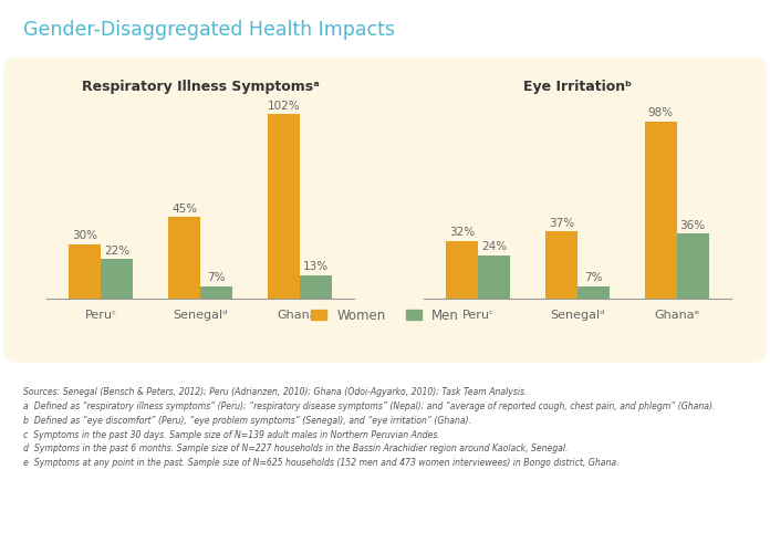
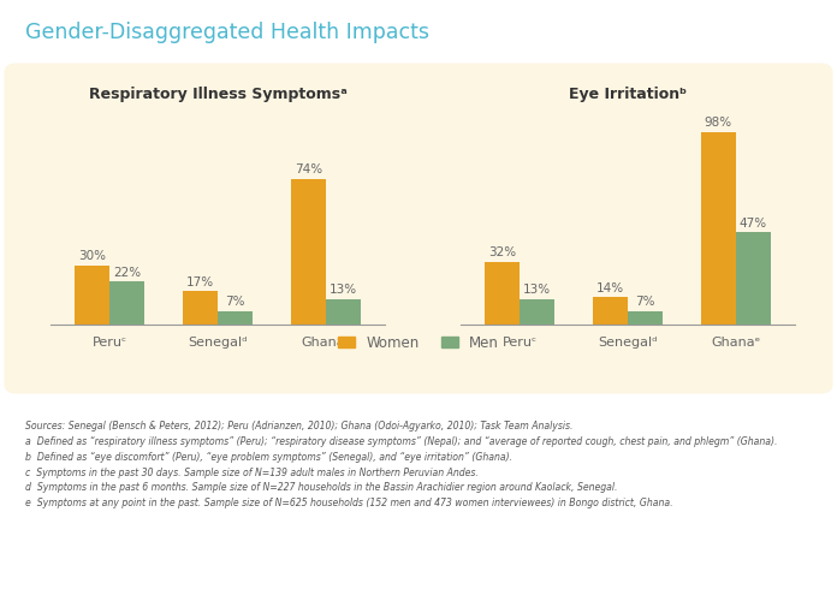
Respiratory Illness Symptomsᵃ/Women/Senegalᵈ: 45% -> 17%
Respiratory Illness Symptomsᵃ/Women/Ghanaᵉ: 102% -> 74%
Eye Irritationᵇ/Men/Peruᶜ: 24% -> 13%
Eye Irritationᵇ/Women/Senegalᵈ: 37% -> 14%
Eye Irritationᵇ/Men/Ghanaᵉ: 36% -> 47%
